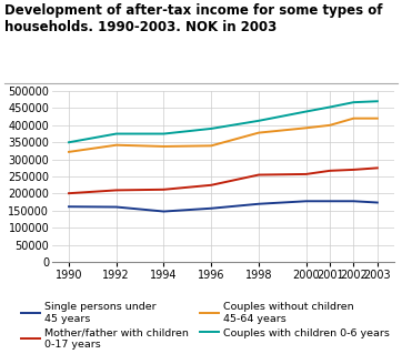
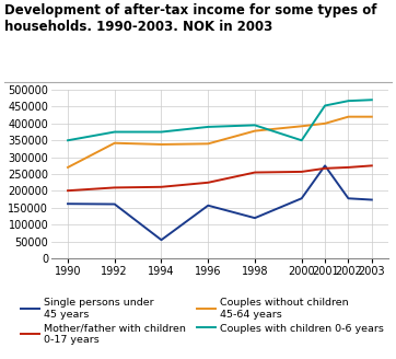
Couples without children 45-64 years/1990: 322000 -> 270000
Single persons under 45 years/1994: 148000 -> 55000
Single persons under 45 years/1998: 170000 -> 120000
Couples with children 0-6 years/1998: 413000 -> 395000
Couples with children 0-6 years/2000: 440000 -> 350000
Single persons under 45 years/2001: 178000 -> 275000
